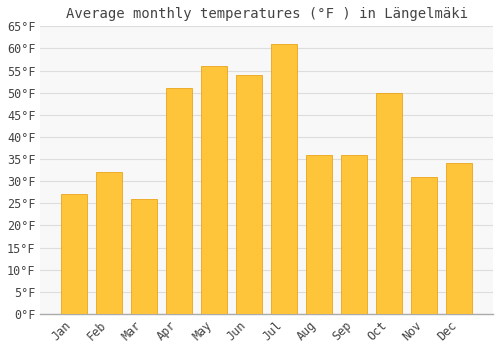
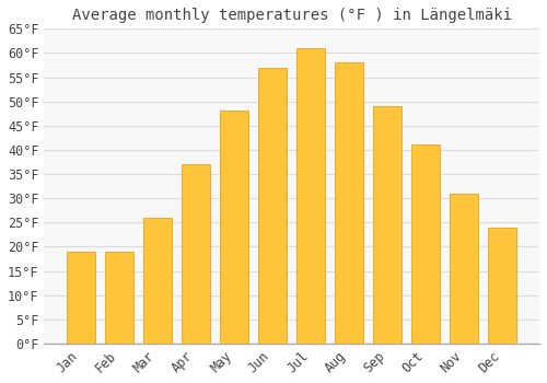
Jan: 27°F -> 19°F
Feb: 32°F -> 19°F
Apr: 51°F -> 37°F
May: 56°F -> 48°F
Jun: 54°F -> 57°F
Aug: 36°F -> 58°F
Sep: 36°F -> 49°F
Oct: 50°F -> 41°F
Dec: 34°F -> 24°F
